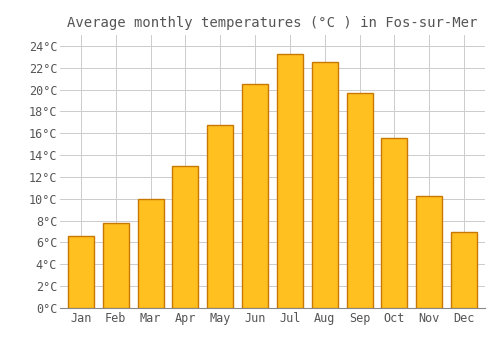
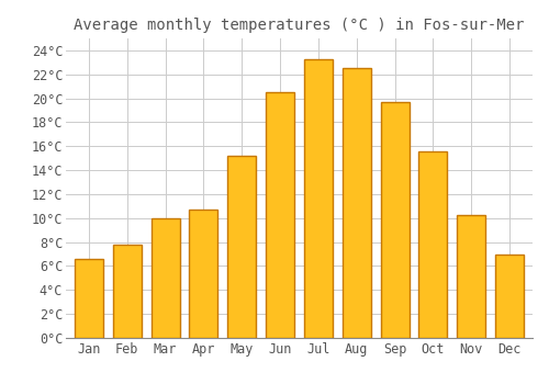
Apr: 13.0°C -> 10.7°C
May: 16.8°C -> 15.2°C
